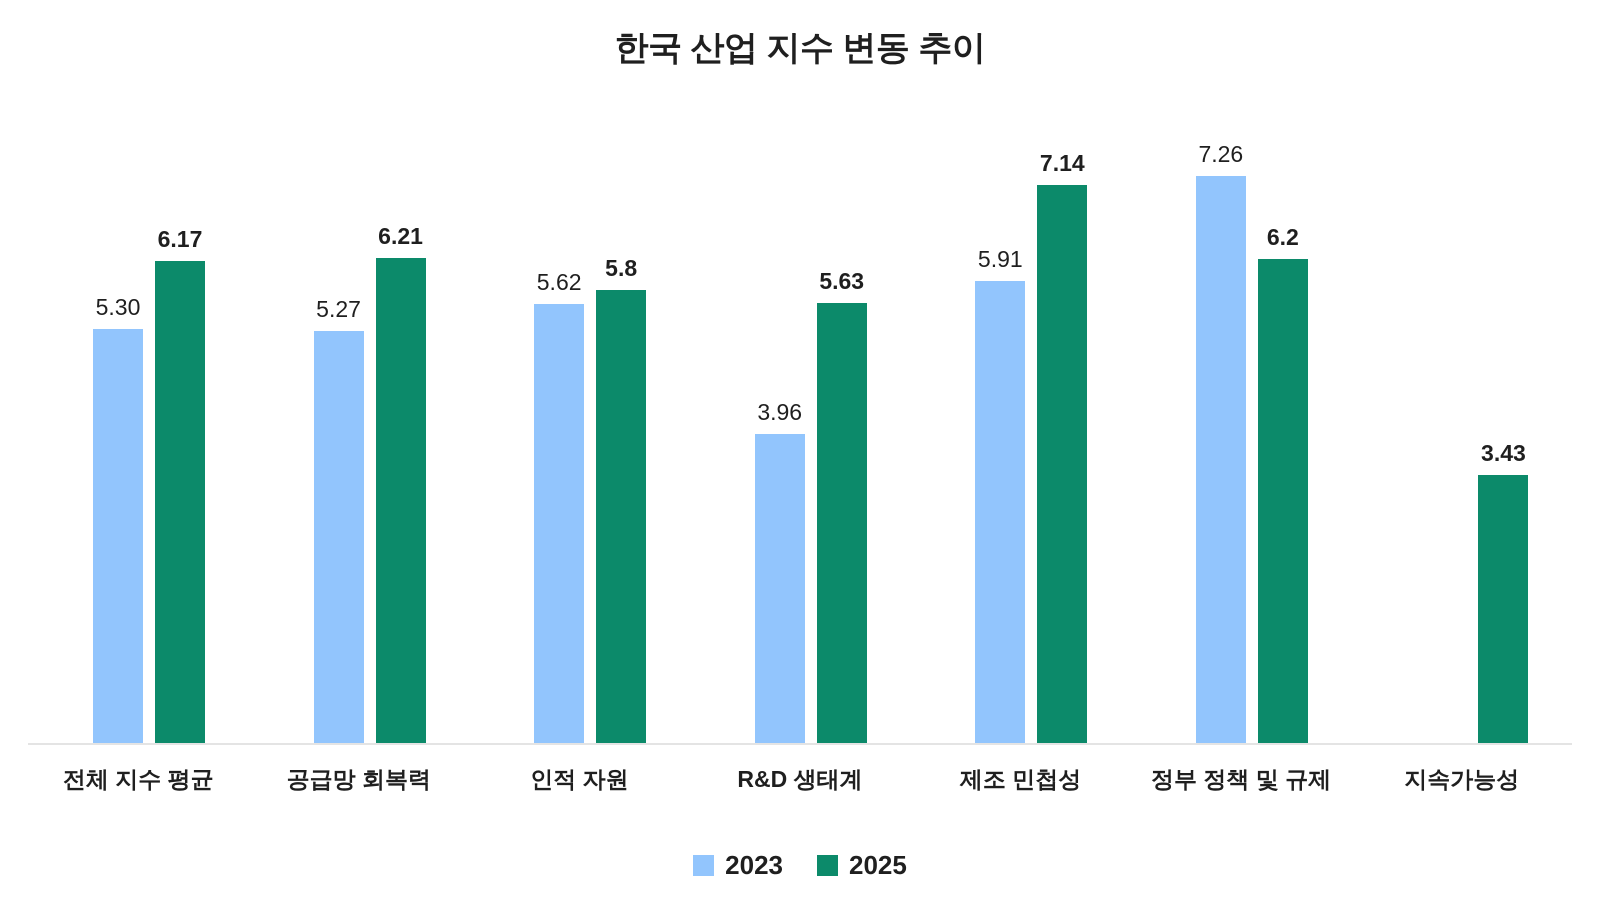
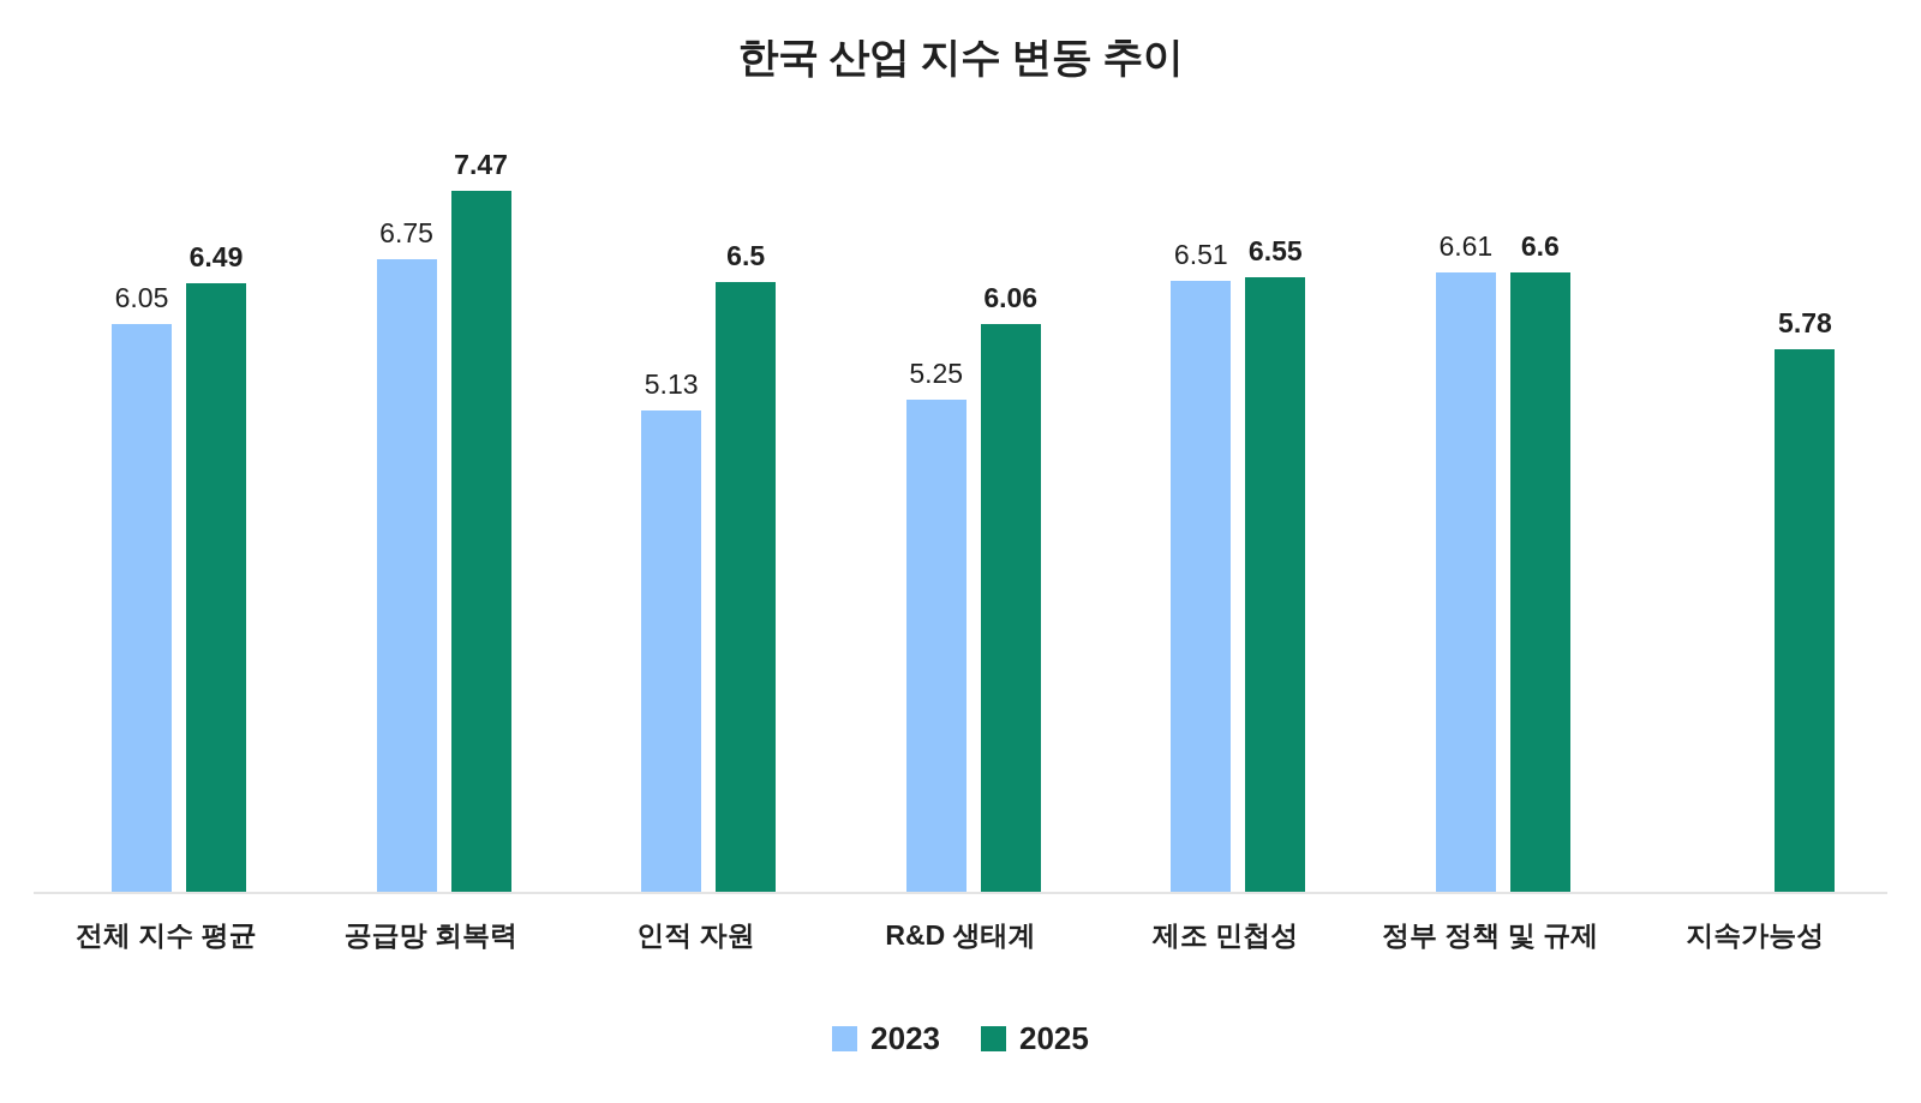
2023/전체 지수 평균: 5.30 -> 6.05
2025/전체 지수 평균: 6.17 -> 6.49
2023/공급망 회복력: 5.27 -> 6.75
2025/공급망 회복력: 6.21 -> 7.47
2023/인적 자원: 5.62 -> 5.13
2025/인적 자원: 5.8 -> 6.5
2023/R&D 생태계: 3.96 -> 5.25
2025/R&D 생태계: 5.63 -> 6.06
2023/제조 민첩성: 5.91 -> 6.51
2025/제조 민첩성: 7.14 -> 6.55
2023/정부 정책 및 규제: 7.26 -> 6.61
2025/정부 정책 및 규제: 6.2 -> 6.6
2025/지속가능성: 3.43 -> 5.78
